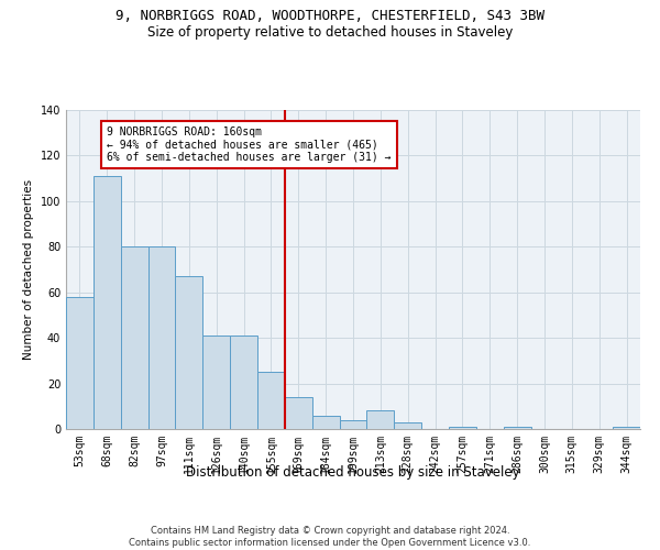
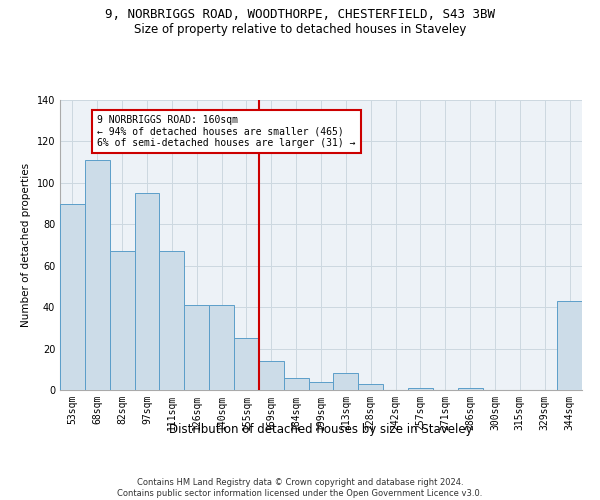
53sqm: 58 -> 90
82sqm: 80 -> 67
97sqm: 80 -> 95
344sqm: 1 -> 43
